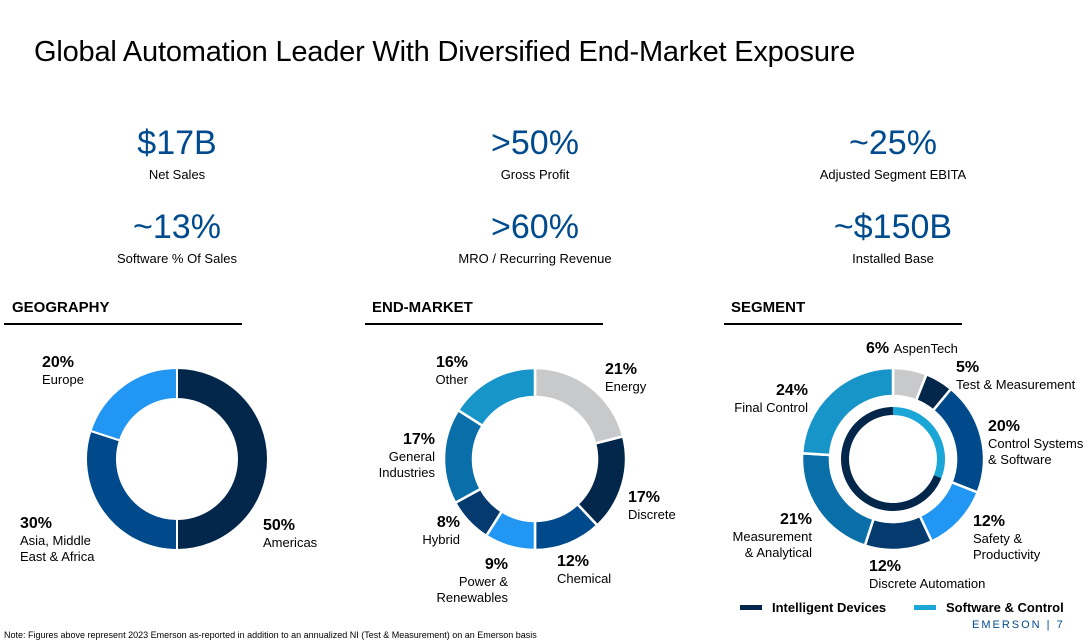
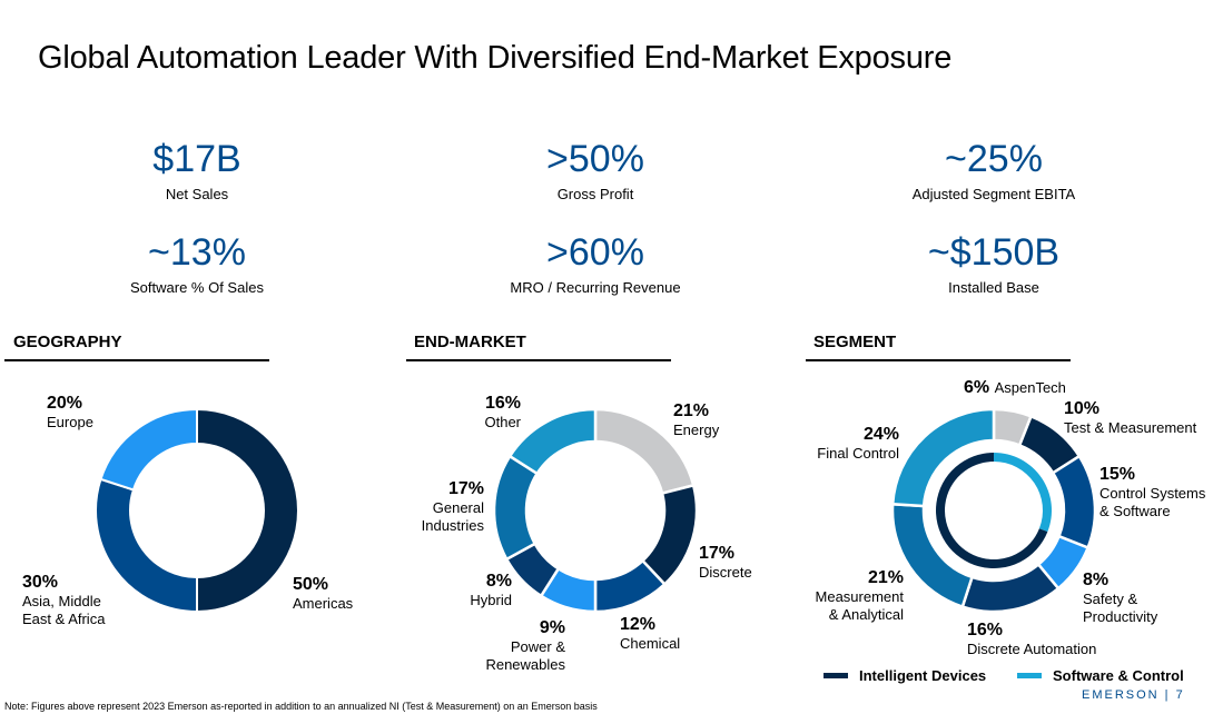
SEGMENT/Test & Measurement: 5% -> 10%
SEGMENT/Control Systems & Software: 20% -> 15%
SEGMENT/Safety & Productivity: 12% -> 8%
SEGMENT/Discrete Automation: 12% -> 16%
